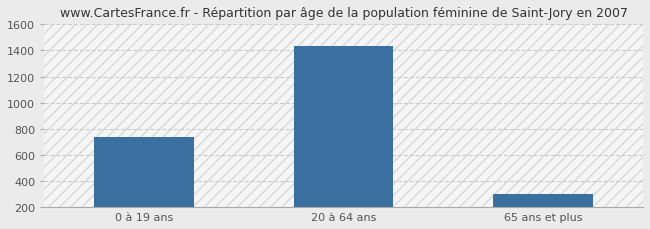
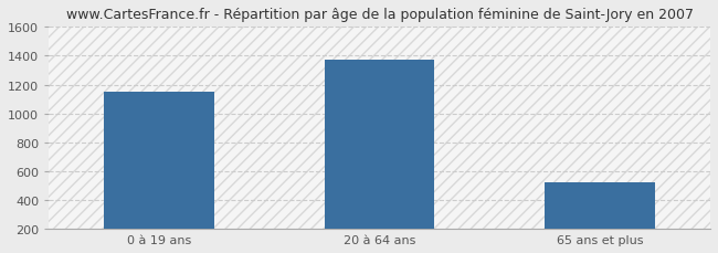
0 à 19 ans: 740 -> 1150
20 à 64 ans: 1430 -> 1370
65 ans et plus: 300 -> 520
